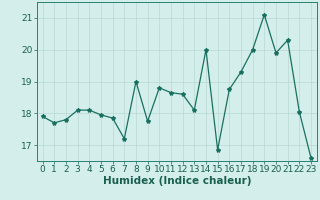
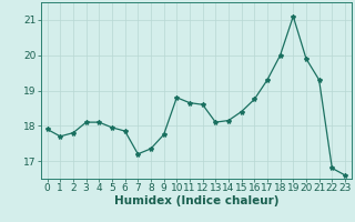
8: 19.00 -> 17.35
14: 20.00 -> 18.15
15: 16.85 -> 18.40
21: 20.30 -> 19.30
22: 18.05 -> 16.80
